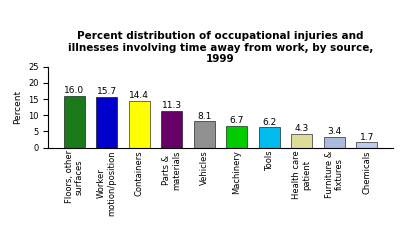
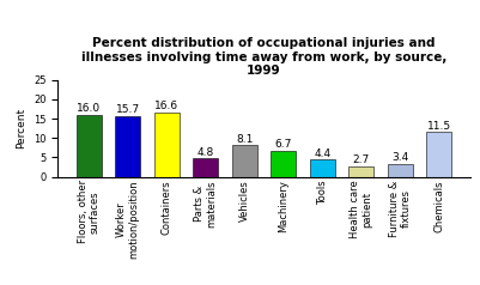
Containers: 14.4 -> 16.6
Parts & materials: 11.3 -> 4.8
Tools: 6.2 -> 4.4
Health care patient: 4.3 -> 2.7
Chemicals: 1.7 -> 11.5
